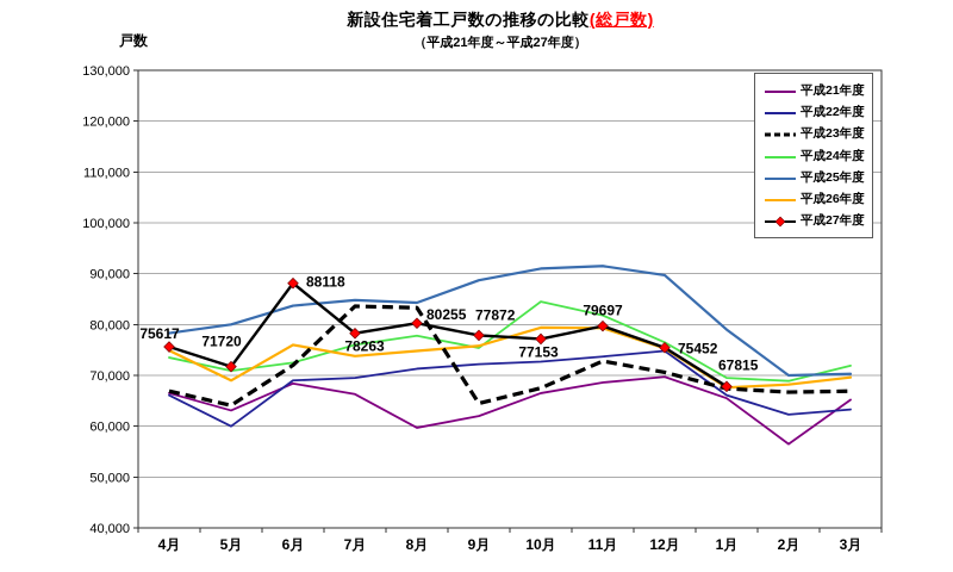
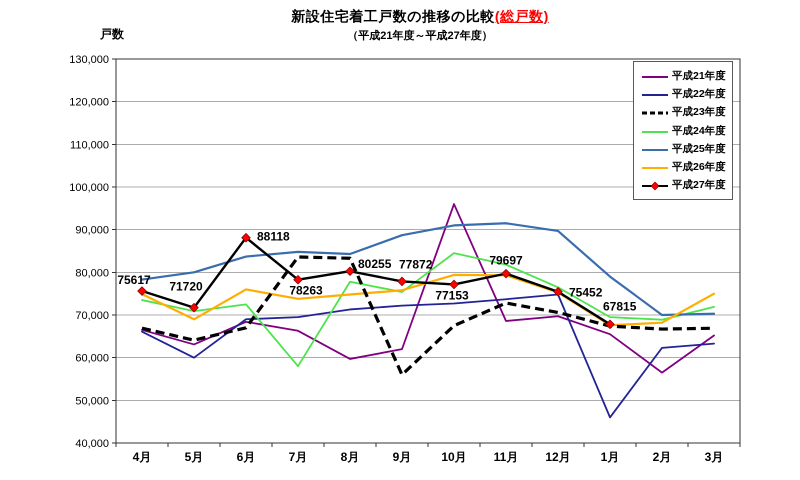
平成23年度/6月: 72000 -> 67000
平成24年度/7月: 76000 -> 58000
平成23年度/9月: 64000 -> 56000
平成21年度/10月: 66000 -> 96000
平成22年度/1月: 66000 -> 46000
平成26年度/3月: 70000 -> 75000
